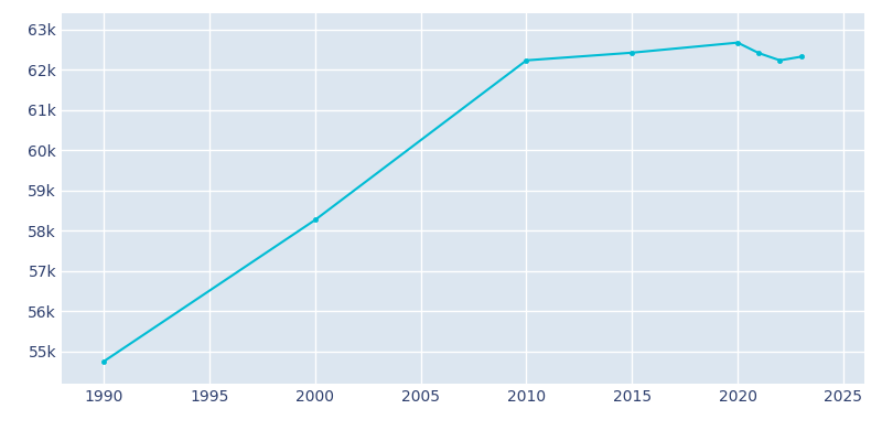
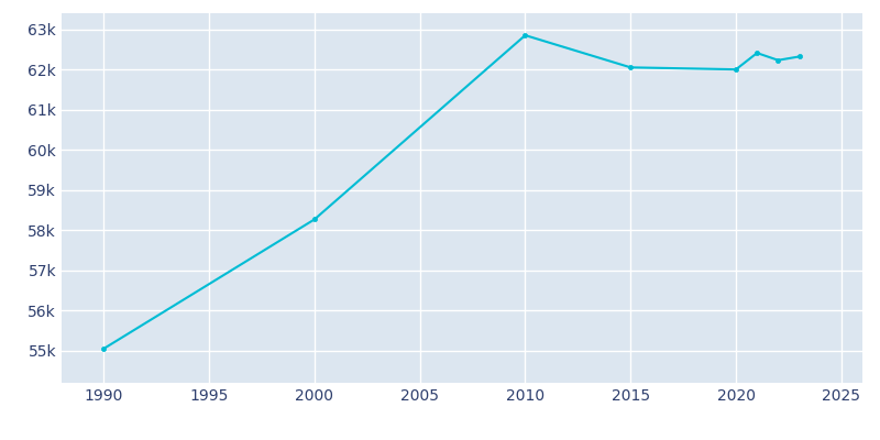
1990: 54.76k -> 55.05k
2010: 62.23k -> 62.85k
2015: 62.42k -> 62.05k
2020: 62.67k -> 62.00k
